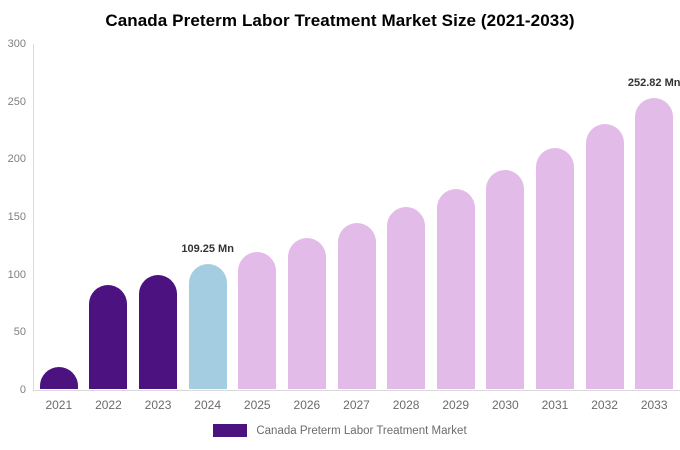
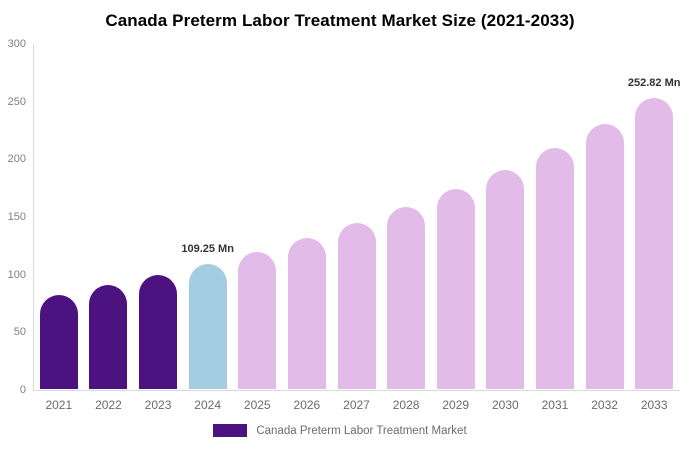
2021: 20 -> 83
